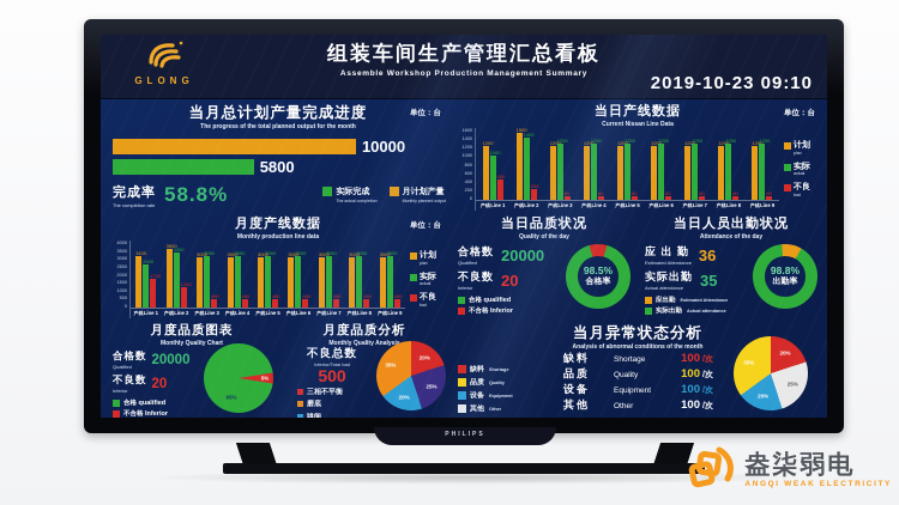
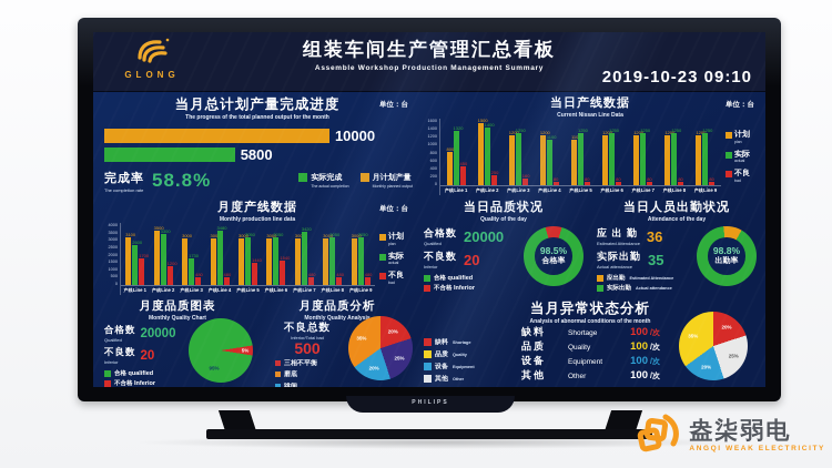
当日产线数据/计划/产线Line 1: 1200 -> 800
当日产线数据/实际/产线Line 1: 1000 -> 1320
当日产线数据/不良/产线Line 3: 80 -> 160
当日产线数据/实际/产线Line 4: 1250 -> 1100
当日产线数据/计划/产线Line 5: 1200 -> 1100
月度产线数据/实际/产线Line 3: 3050 -> 1730
月度产线数据/实际/产线Line 4: 3050 -> 3480
月度产线数据/不良/产线Line 5: 480 -> 1440
月度产线数据/不良/产线Line 6: 480 -> 1540
月度产线数据/实际/产线Line 7: 3050 -> 3420
